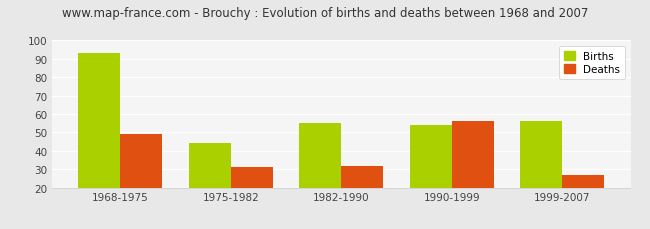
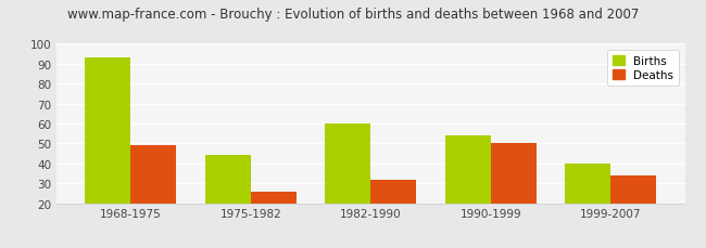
Deaths/1975-1982: 31 -> 26
Births/1982-1990: 55 -> 60
Deaths/1990-1999: 56 -> 50
Births/1999-2007: 56 -> 40
Deaths/1999-2007: 27 -> 34
